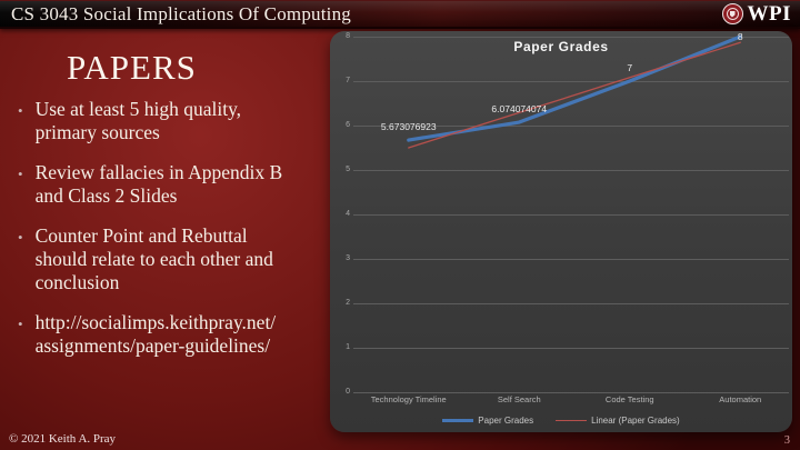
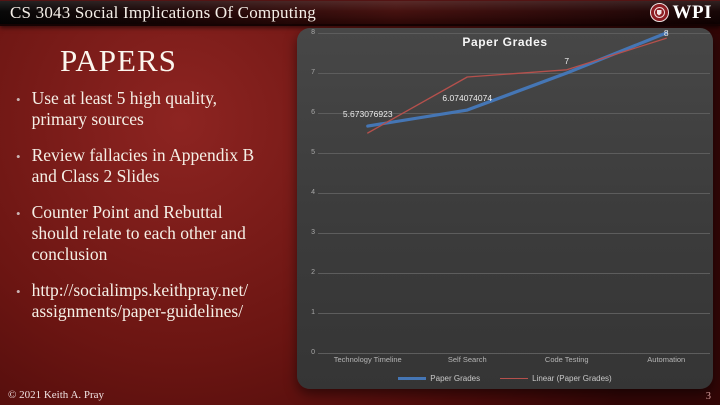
Linear (Paper Grades)/Self Search: 6.3 -> 6.9
